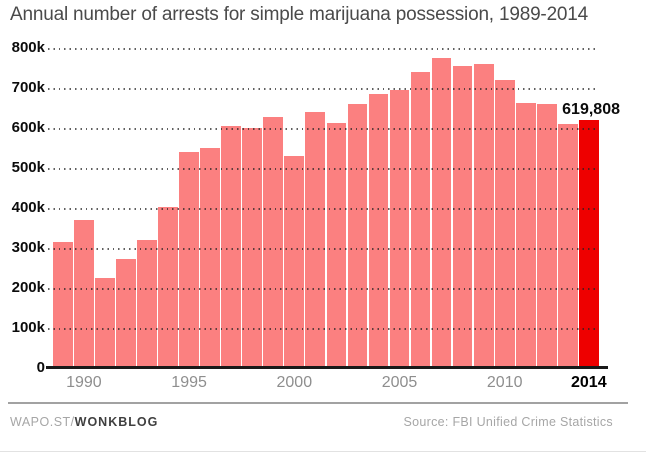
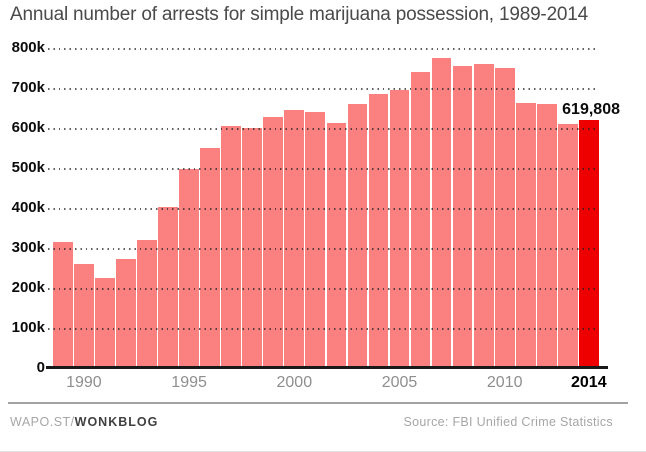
1990: 370k -> 260k
1995: 540k -> 500k
2000: 530k -> 650k
2010: 720k -> 750k
